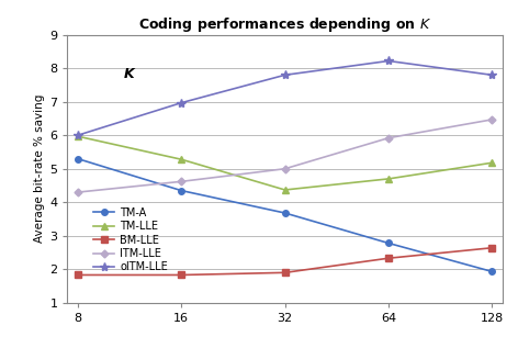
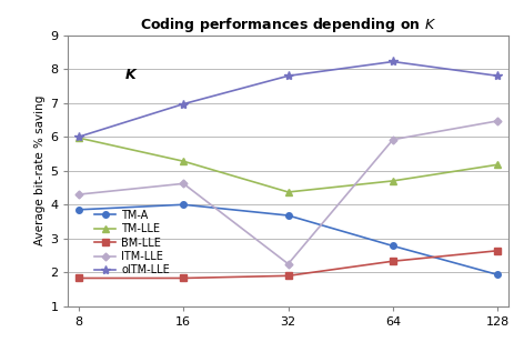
TM-A/8: 5.30 -> 3.85
TM-A/16: 4.35 -> 4.00
ITM-LLE/32: 5.00 -> 2.25
